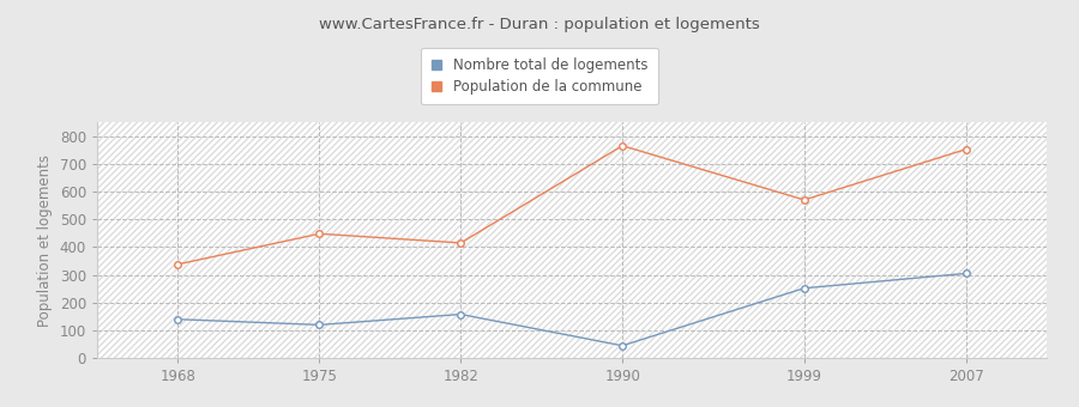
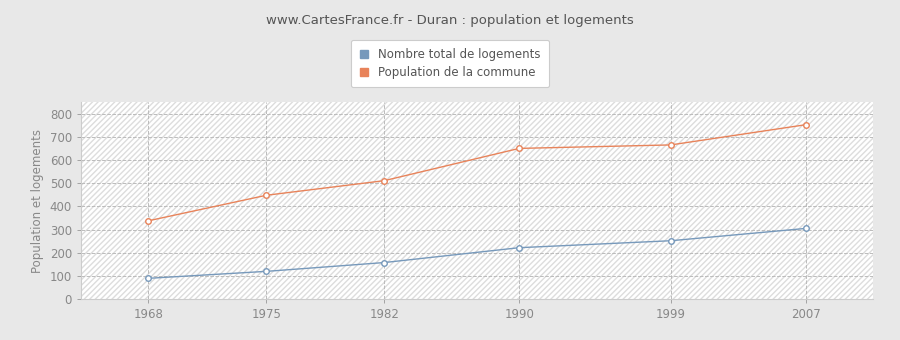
Nombre total de logements/1968: 140 -> 90
Population de la commune/1982: 415 -> 511
Nombre total de logements/1990: 45 -> 222
Population de la commune/1990: 765 -> 650
Population de la commune/1999: 570 -> 665
